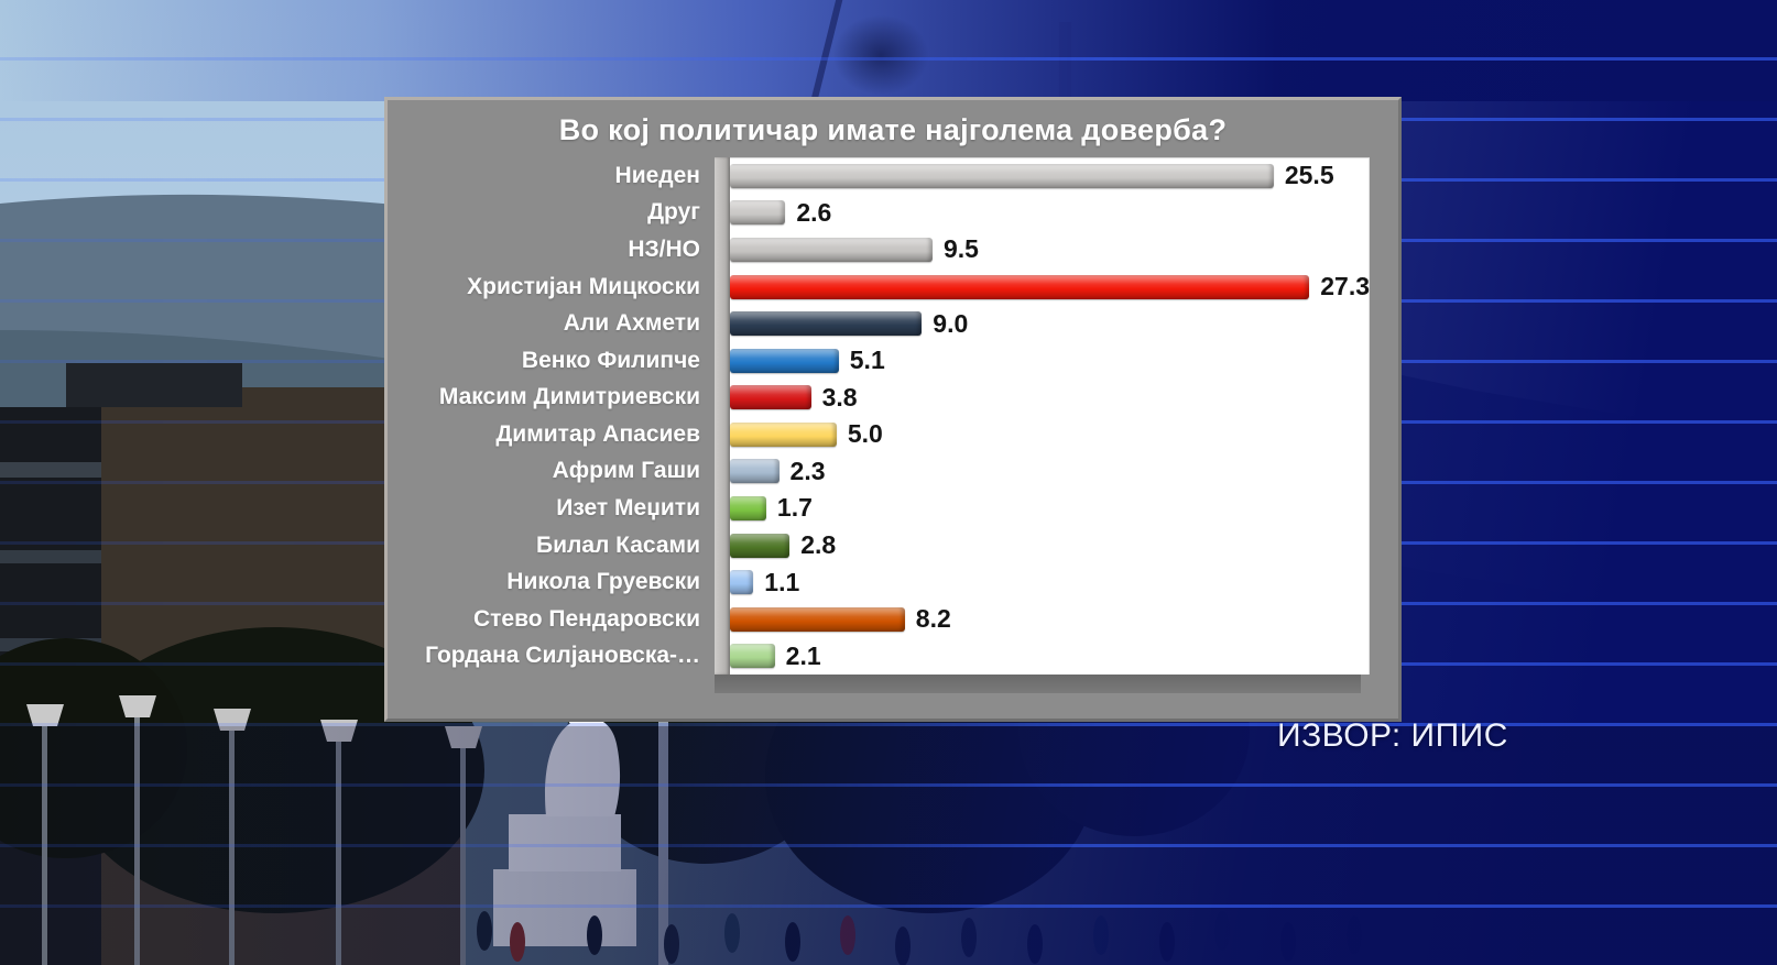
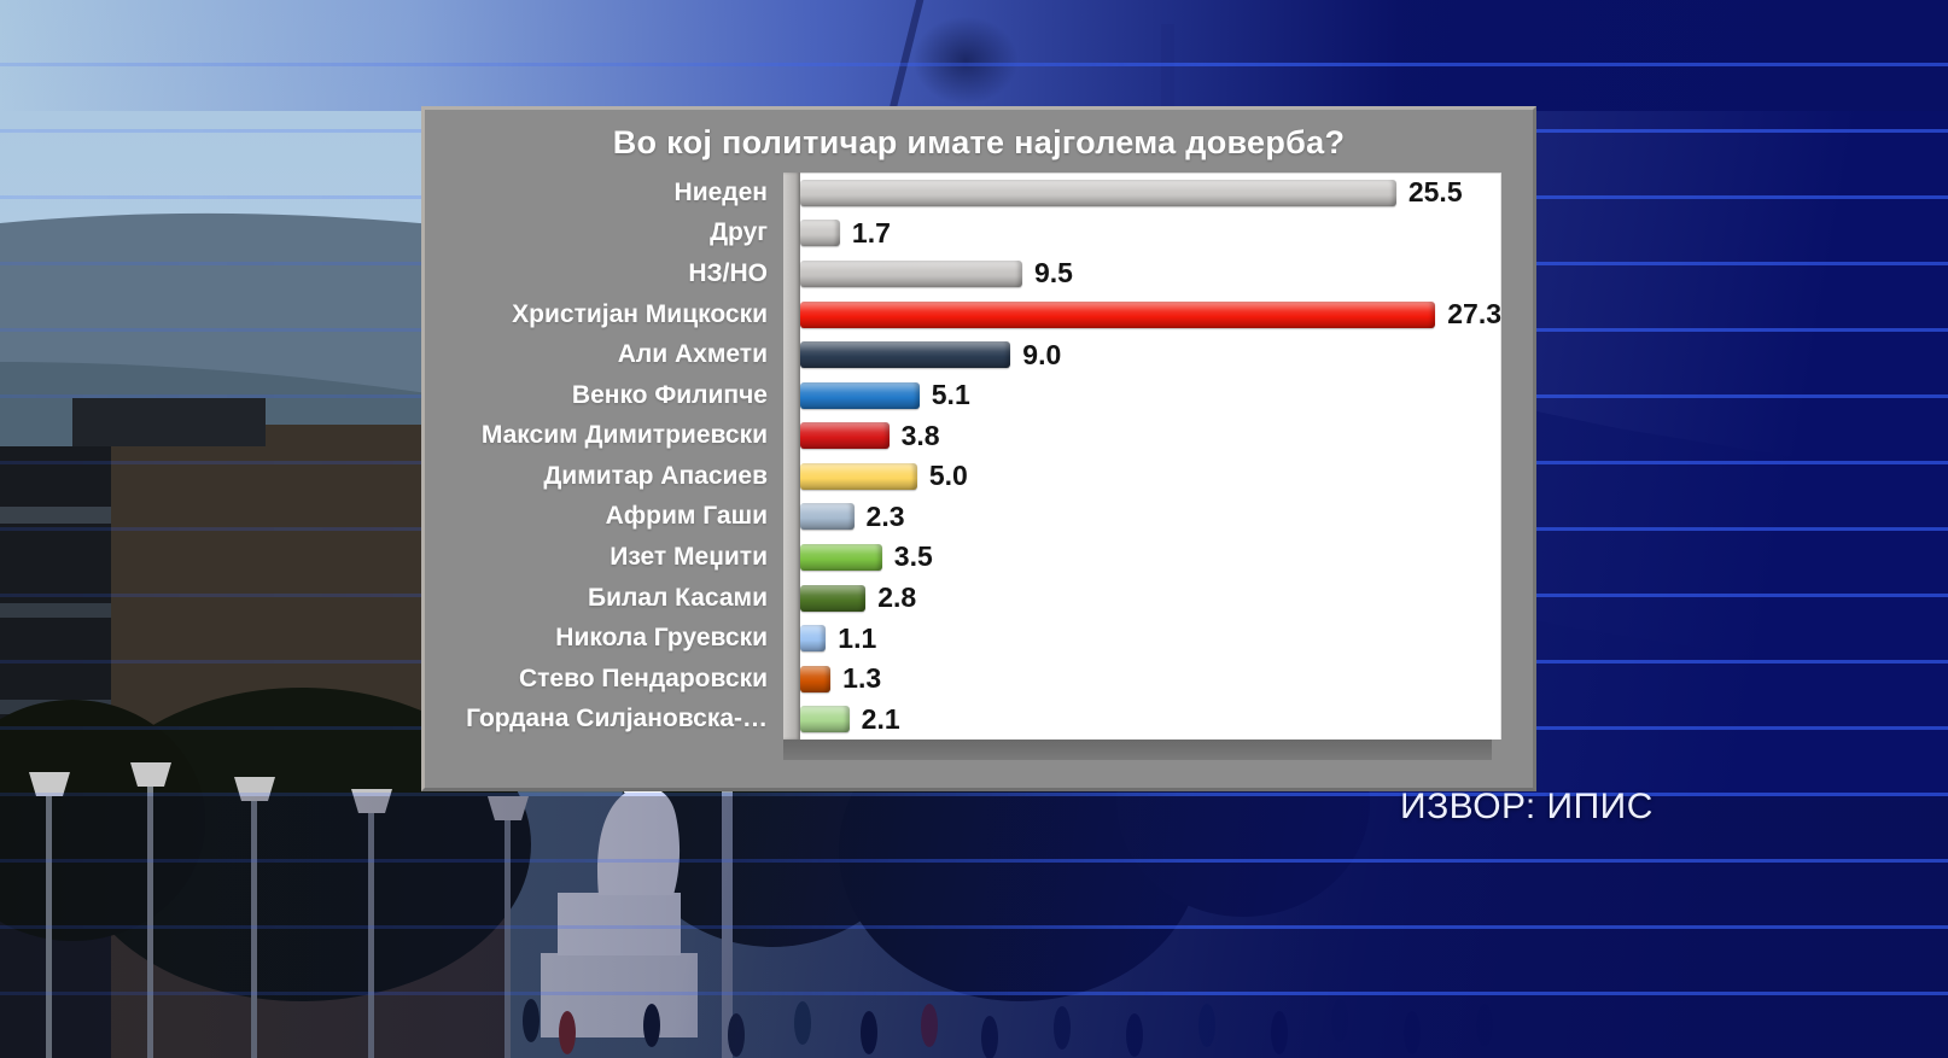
Друг: 2.6 -> 1.7
Изет Меџити: 1.7 -> 3.5
Стево Пендаровски: 8.2 -> 1.3
